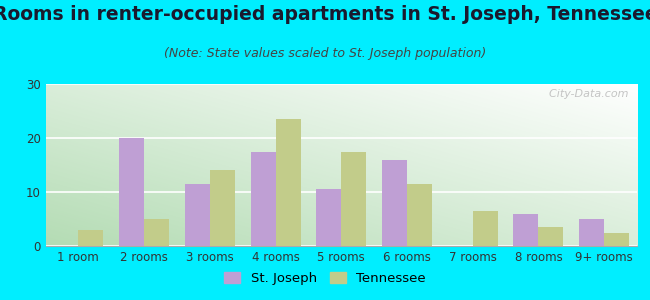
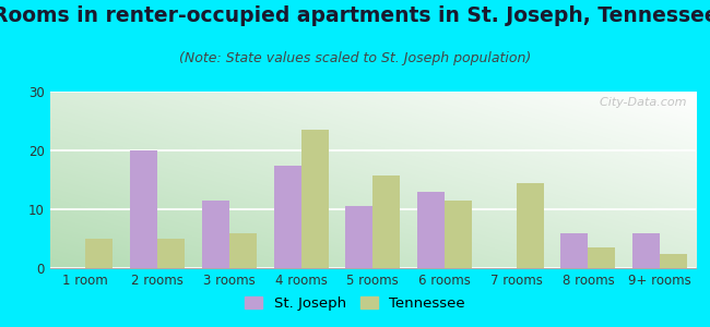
Tennessee/1 room: 3.0 -> 5.0
Tennessee/3 rooms: 14.0 -> 6.0
Tennessee/5 rooms: 17.5 -> 15.8
St. Joseph/6 rooms: 16.0 -> 13.0
Tennessee/7 rooms: 6.5 -> 14.4
St. Joseph/9+ rooms: 5.0 -> 6.0
